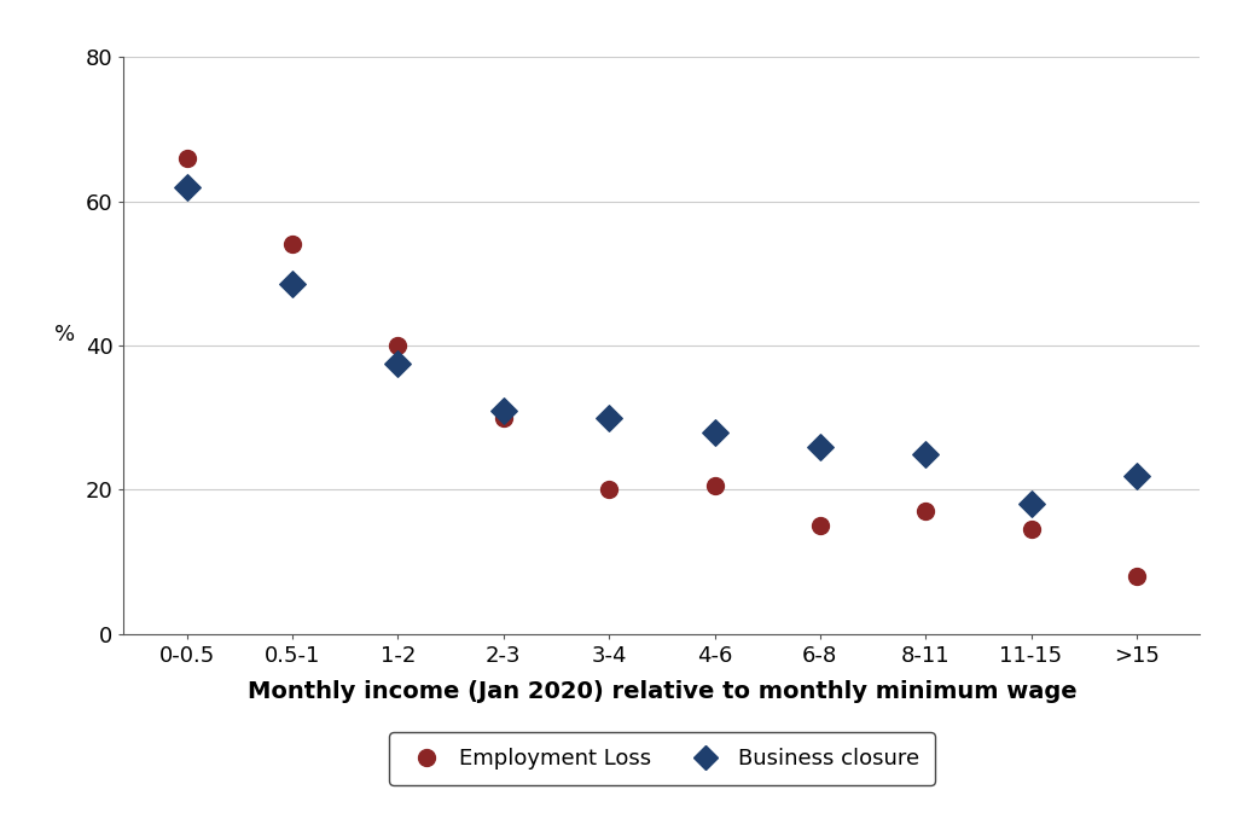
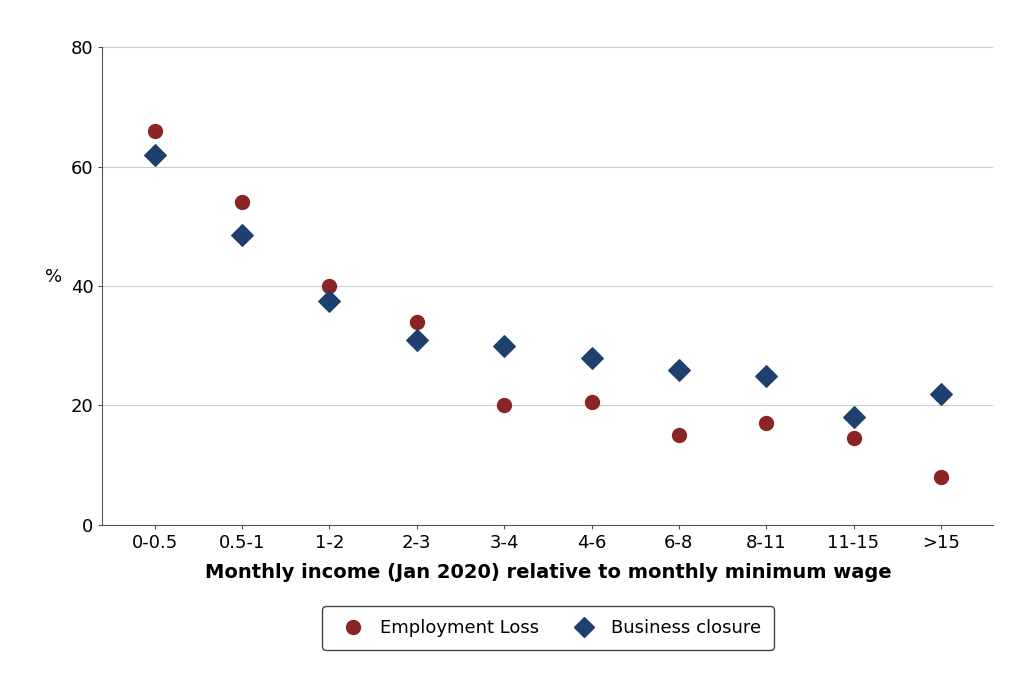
Employment Loss/2-3: 30.0 -> 34.0
